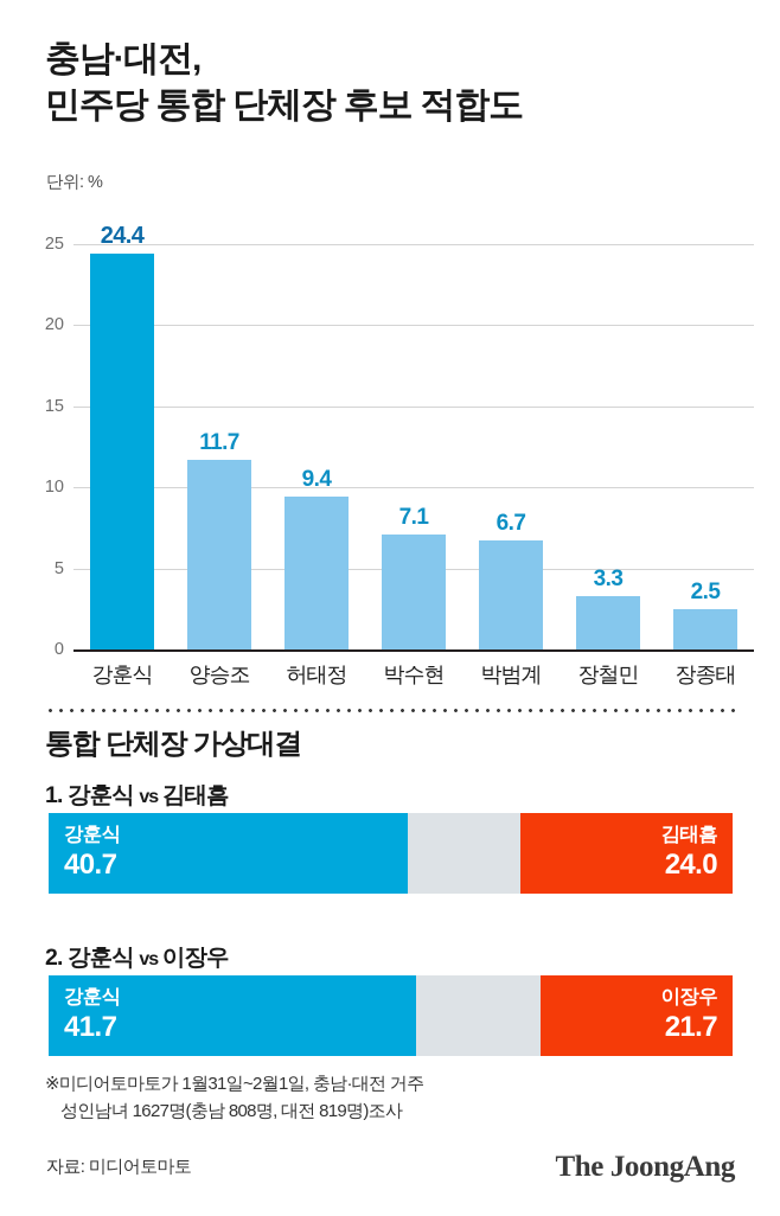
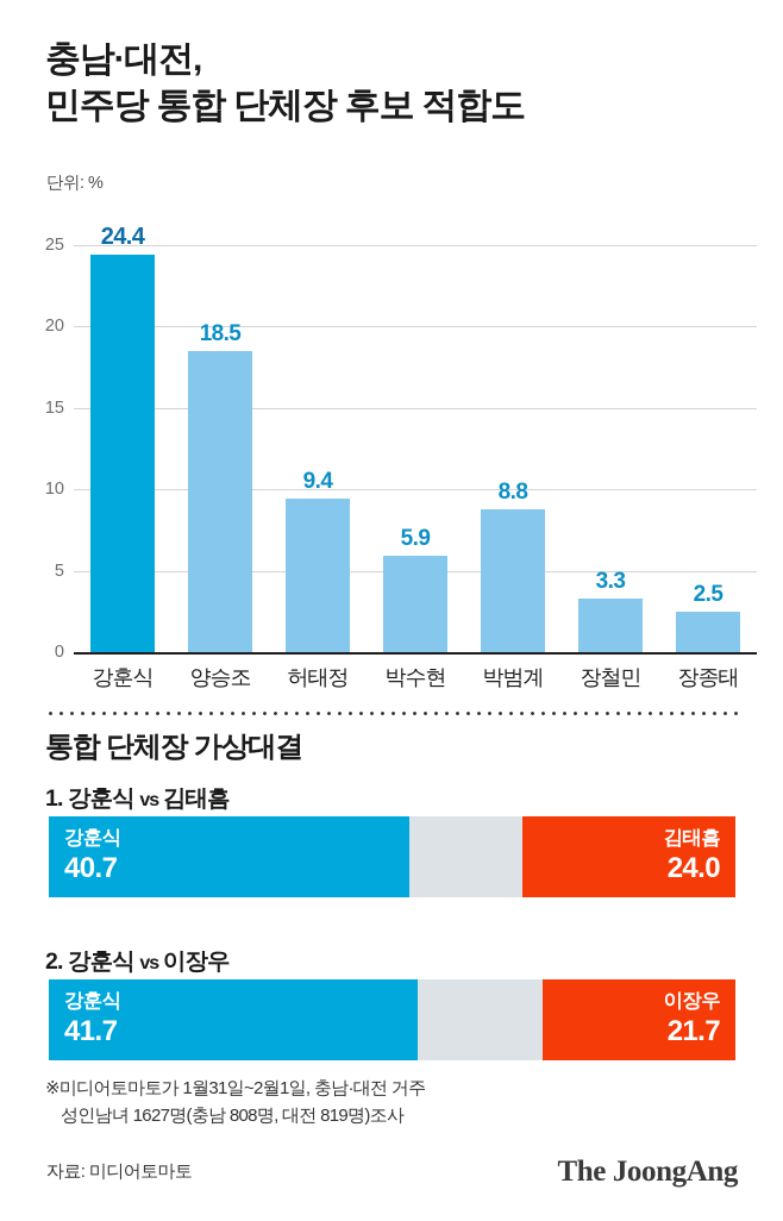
양승조: 11.7 -> 18.5
박수현: 7.1 -> 5.9
박범계: 6.7 -> 8.8
